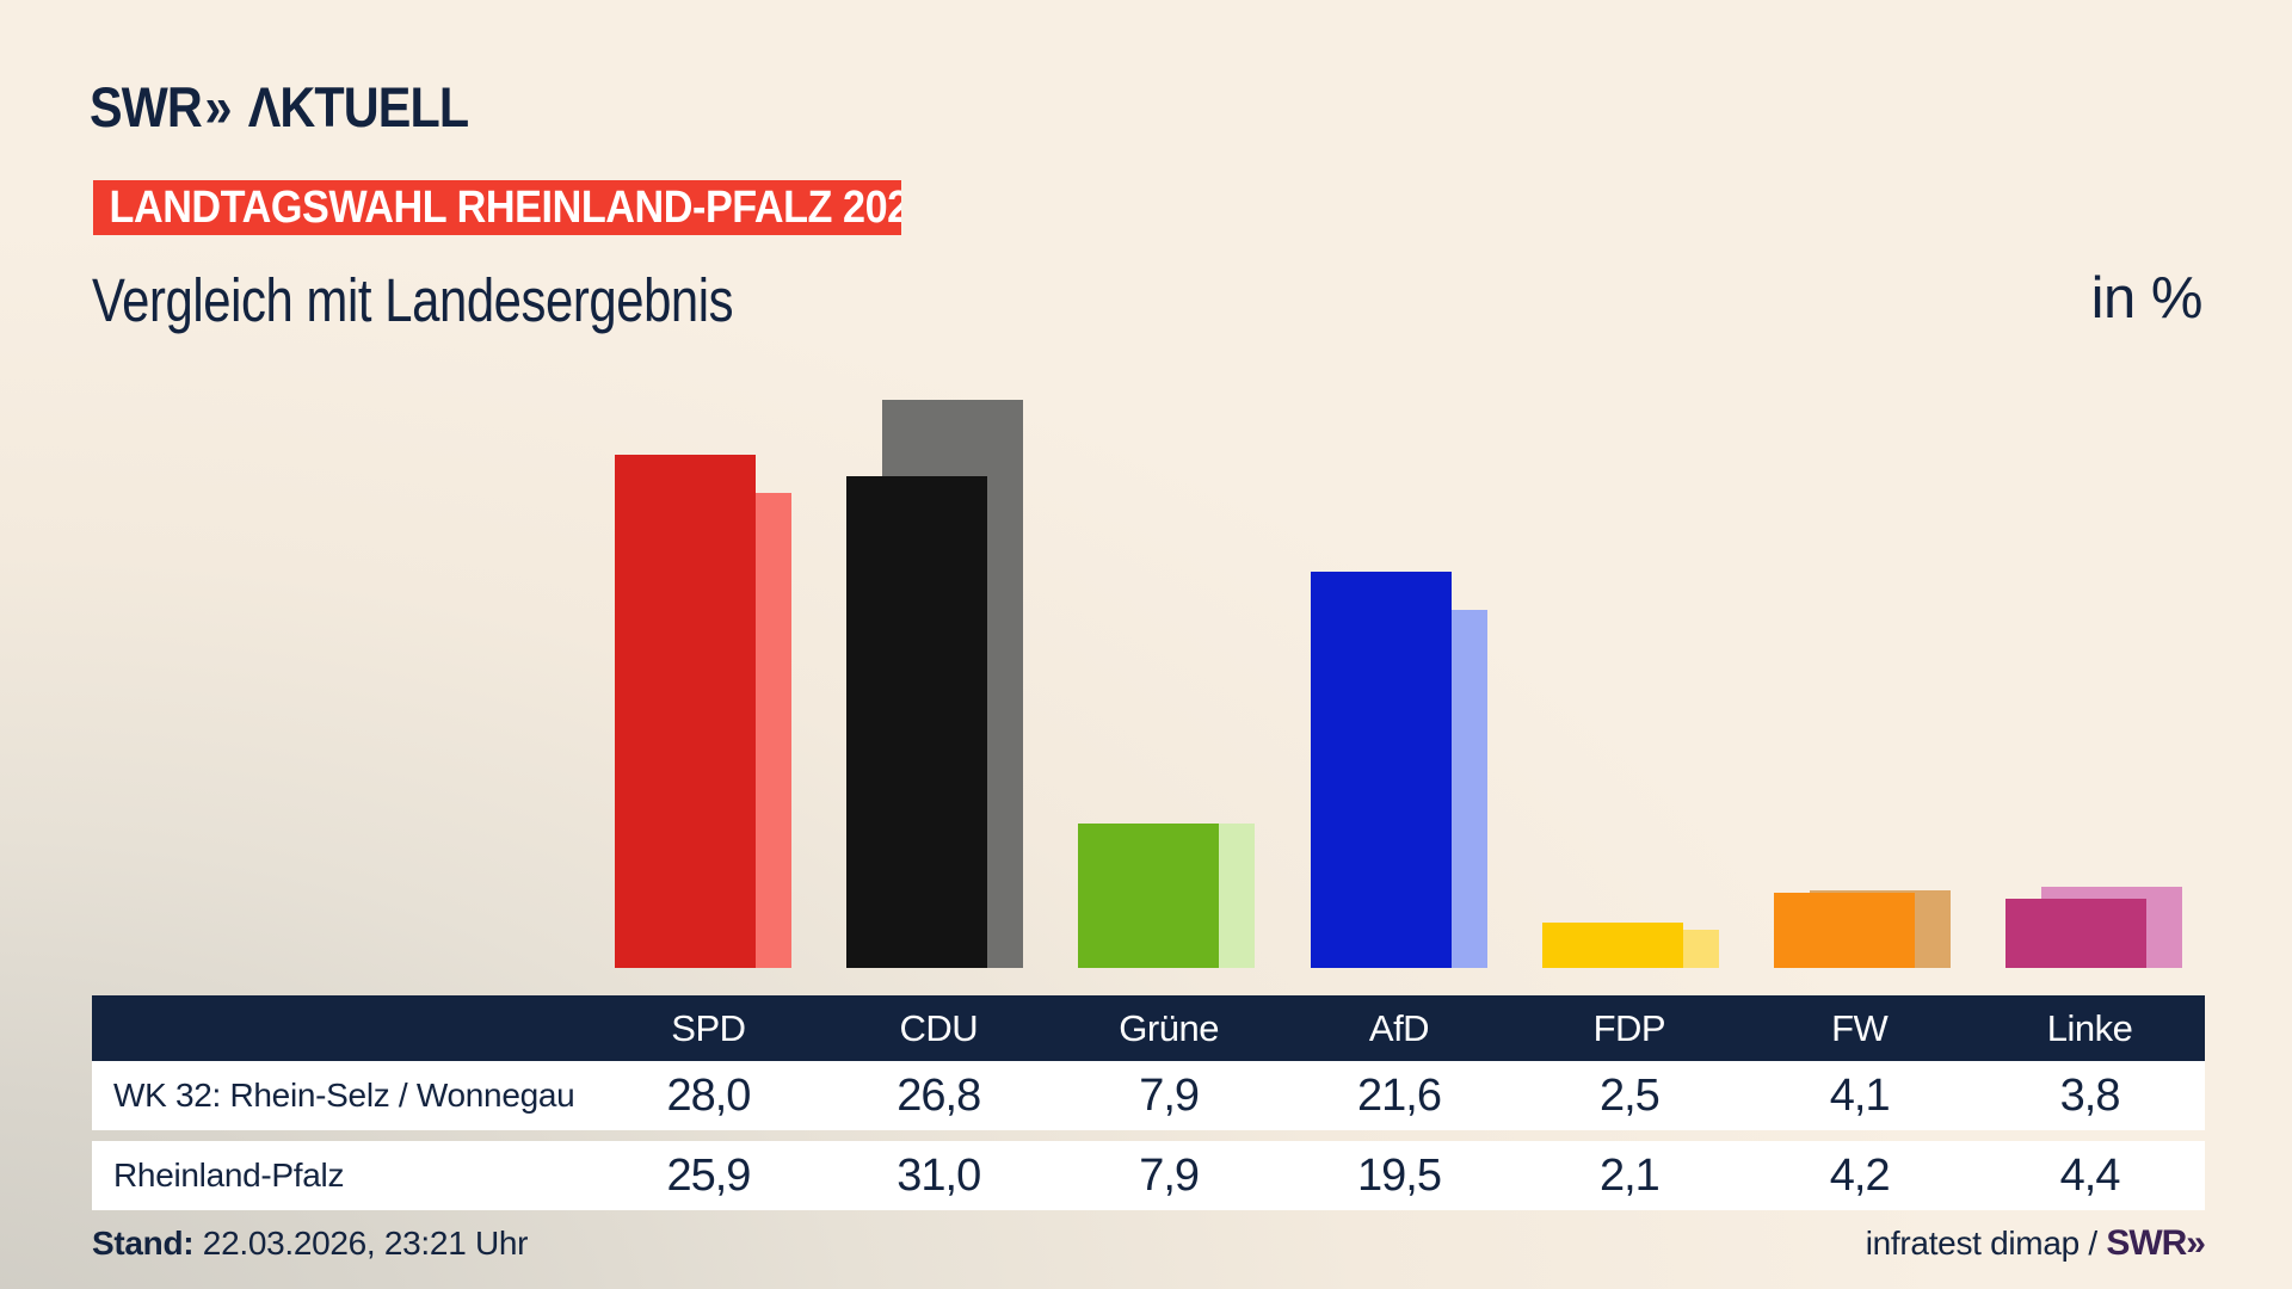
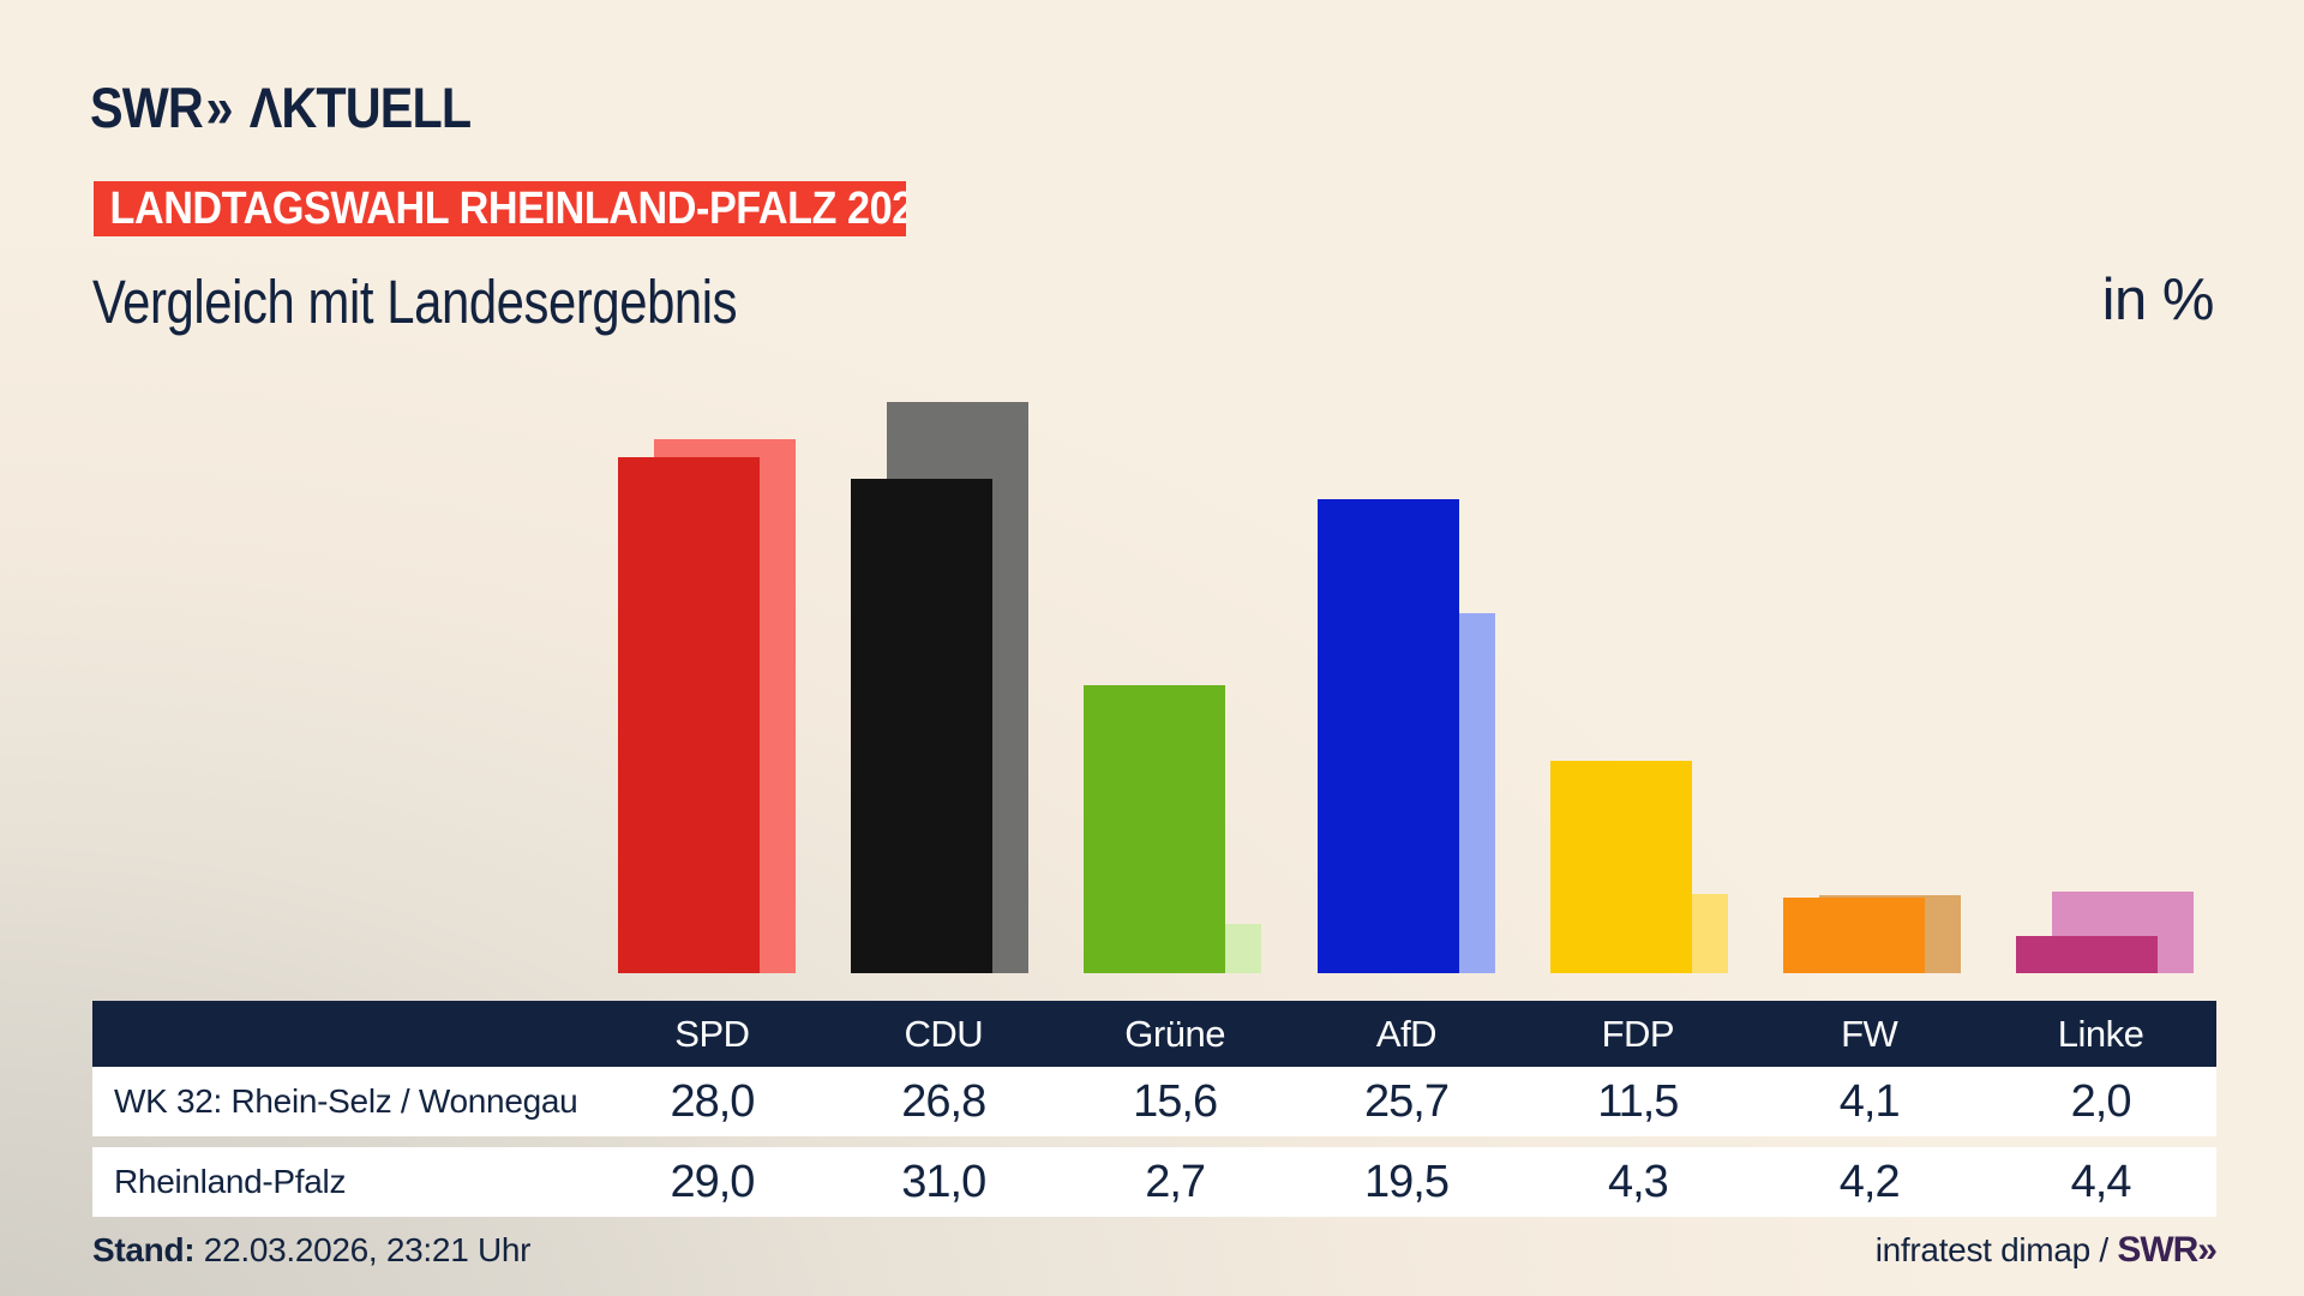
Rheinland-Pfalz/SPD: 25,9 -> 29,0
WK 32: Rhein-Selz / Wonnegau/Grüne: 7,9 -> 15,6
Rheinland-Pfalz/Grüne: 7,9 -> 2,7
WK 32: Rhein-Selz / Wonnegau/AfD: 21,6 -> 25,7
WK 32: Rhein-Selz / Wonnegau/FDP: 2,5 -> 11,5
Rheinland-Pfalz/FDP: 2,1 -> 4,3
WK 32: Rhein-Selz / Wonnegau/Linke: 3,8 -> 2,0
